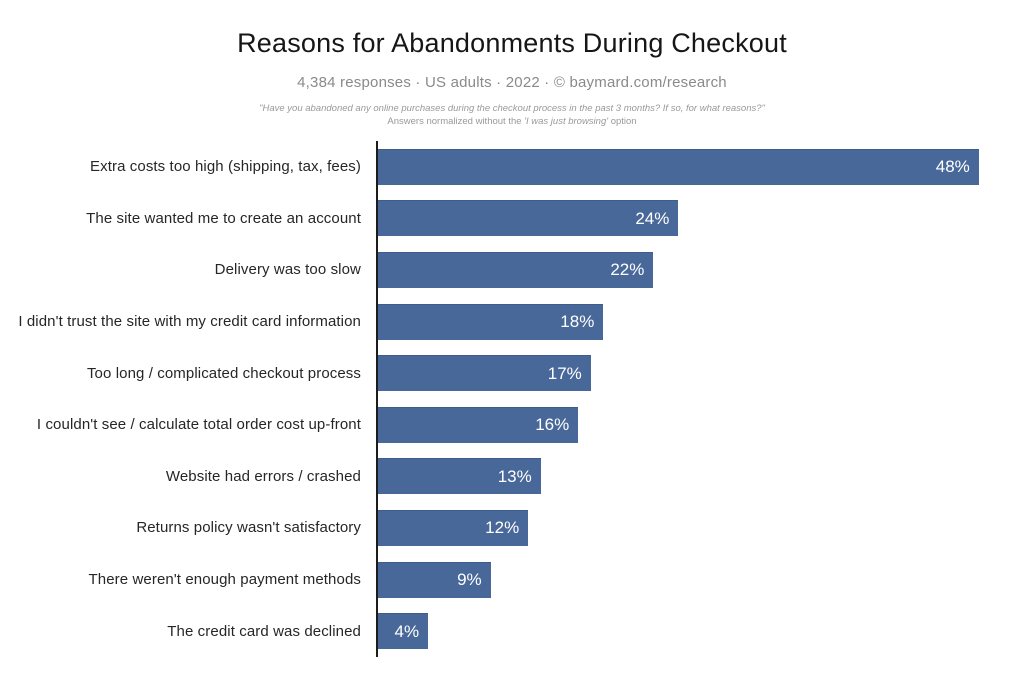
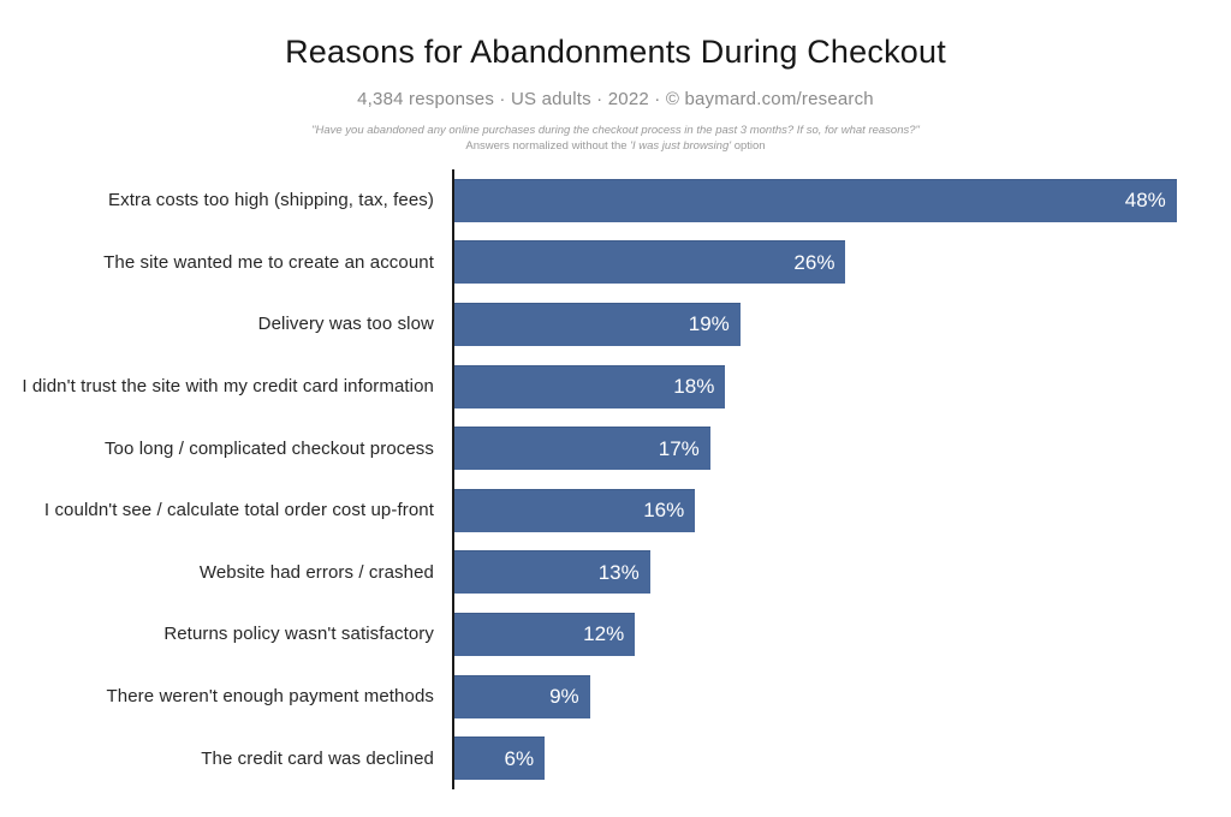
The site wanted me to create an account: 24% -> 26%
Delivery was too slow: 22% -> 19%
The credit card was declined: 4% -> 6%
